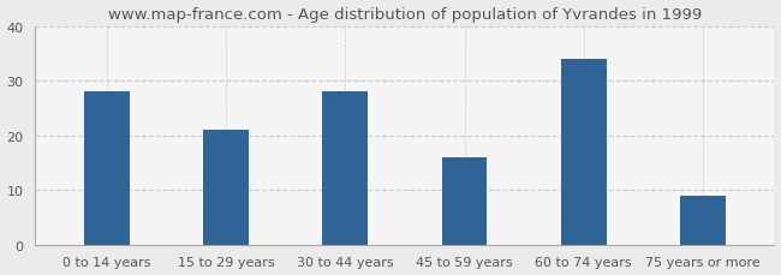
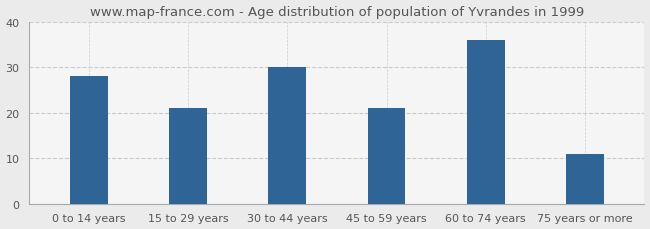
30 to 44 years: 28 -> 30
45 to 59 years: 16 -> 21
60 to 74 years: 34 -> 36
75 years or more: 9 -> 11
